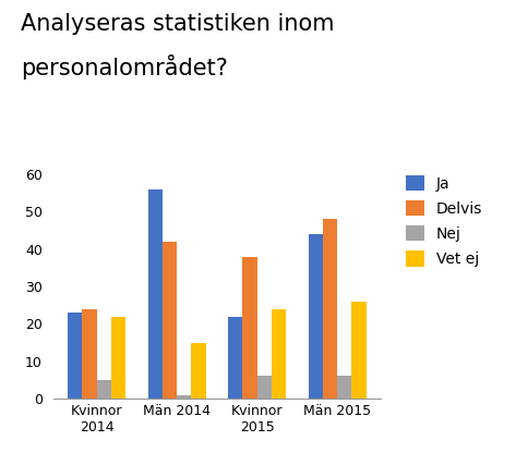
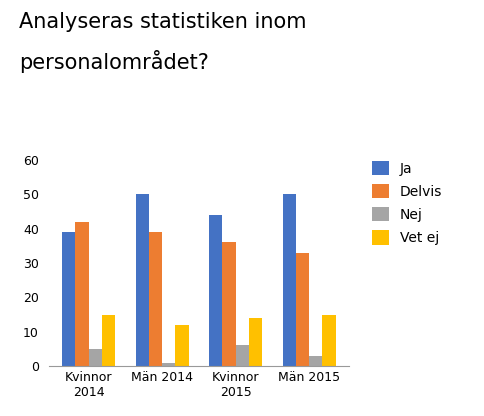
Ja/Kvinnor 2014: 23 -> 39
Delvis/Kvinnor 2014: 24 -> 42
Vet ej/Kvinnor 2014: 22 -> 15
Ja/Män 2014: 56 -> 50
Delvis/Män 2014: 42 -> 39
Vet ej/Män 2014: 15 -> 12
Ja/Kvinnor 2015: 22 -> 44
Delvis/Kvinnor 2015: 38 -> 36
Vet ej/Kvinnor 2015: 24 -> 14
Ja/Män 2015: 44 -> 50
Delvis/Män 2015: 48 -> 33
Nej/Män 2015: 6 -> 3
Vet ej/Män 2015: 26 -> 15
